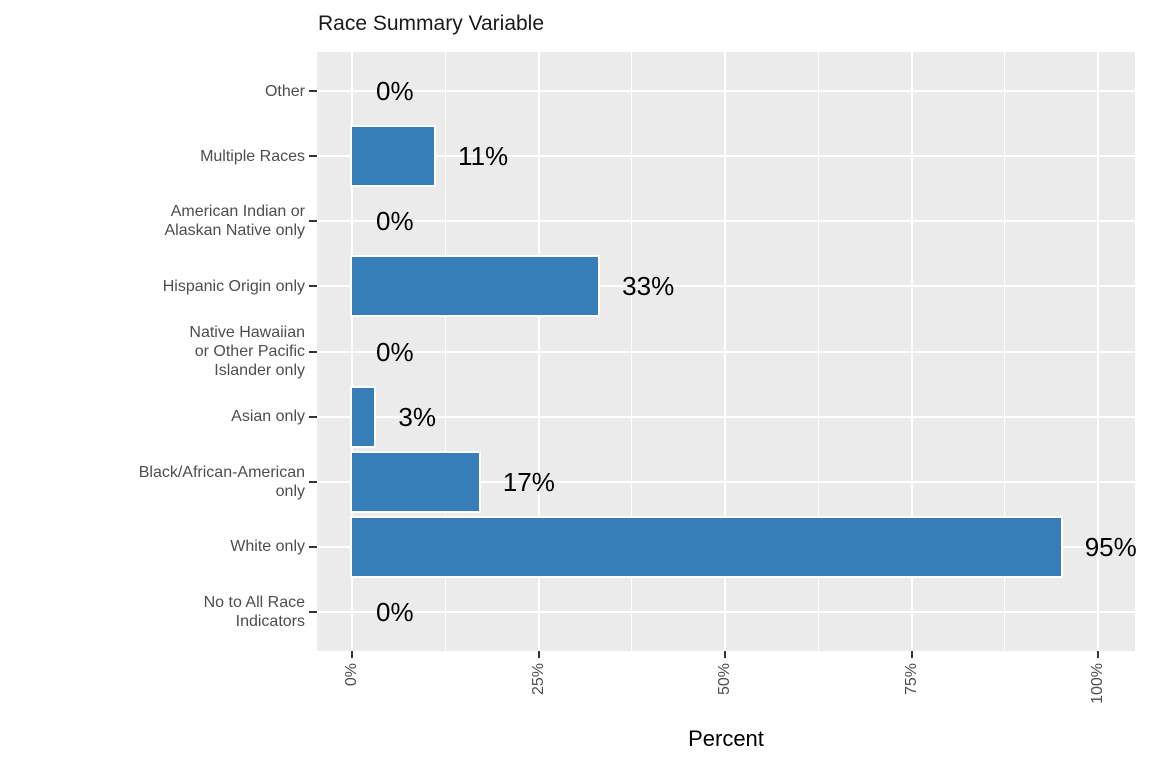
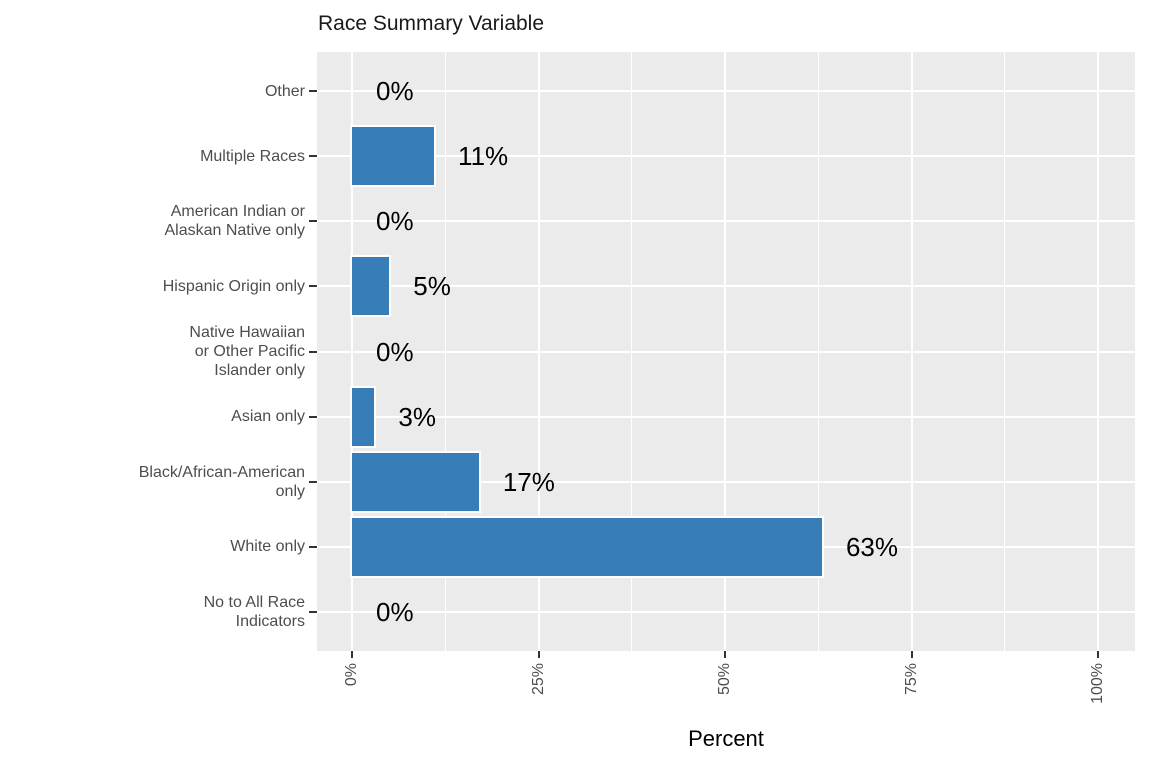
Hispanic Origin only: 33% -> 5%
White only: 95% -> 63%
